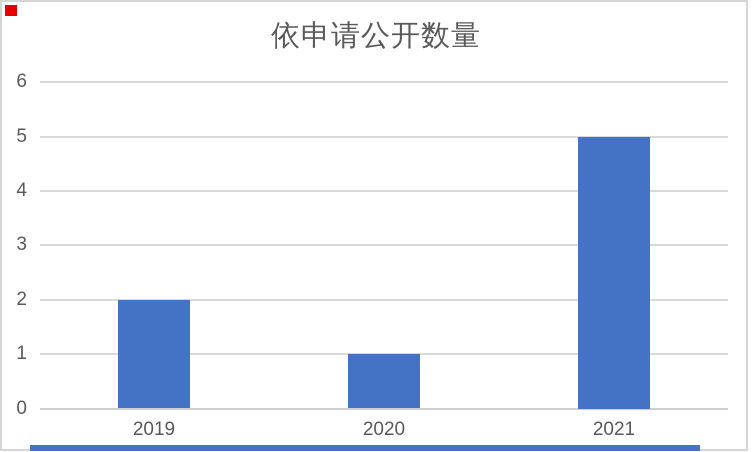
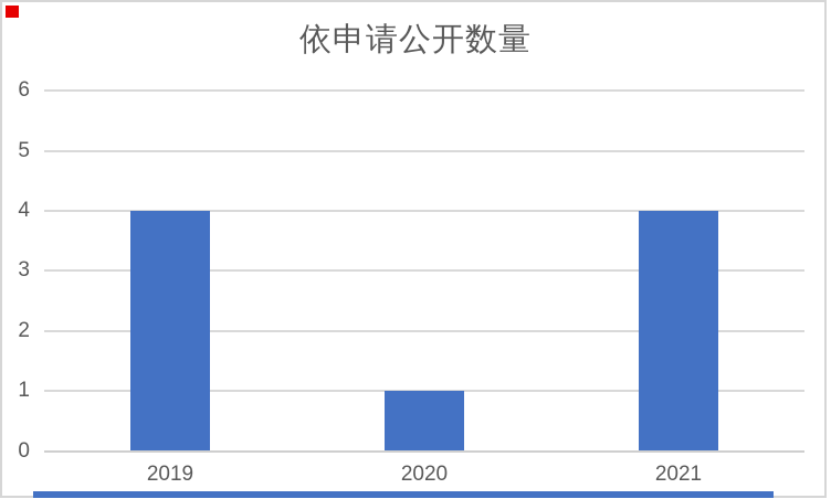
2019: 2 -> 4
2021: 5 -> 4
